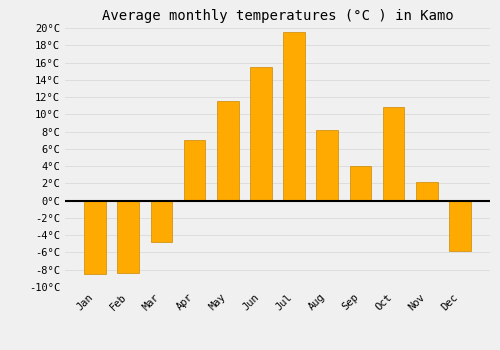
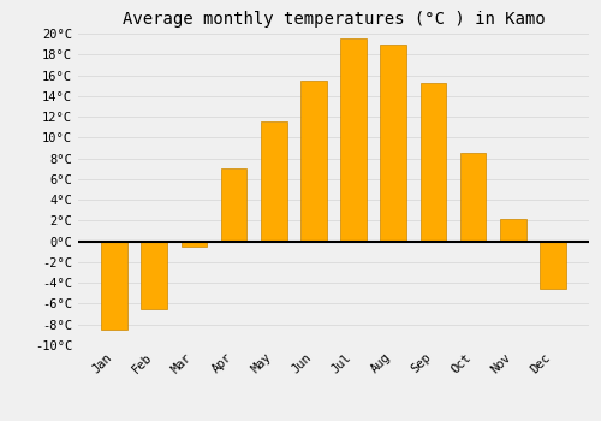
Feb: -8.4°C -> -6.5°C
Mar: -4.8°C -> -0.5°C
Aug: 8.2°C -> 19.0°C
Sep: 4.0°C -> 15.2°C
Oct: 10.8°C -> 8.5°C
Dec: -5.8°C -> -4.5°C
